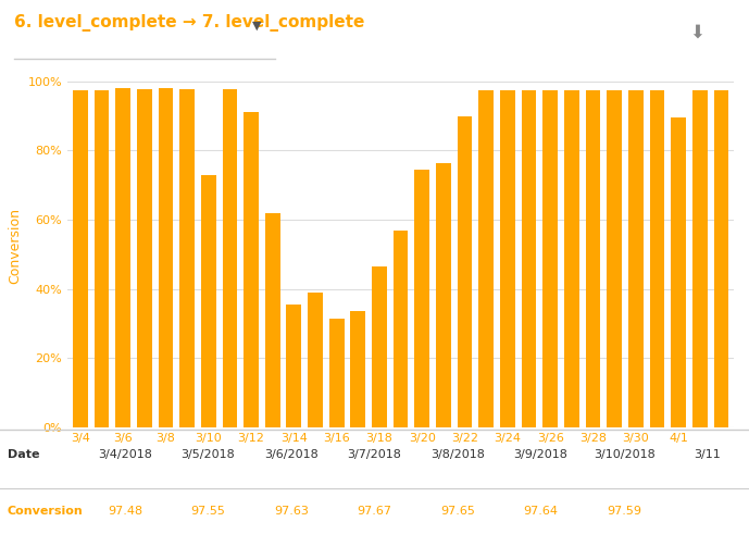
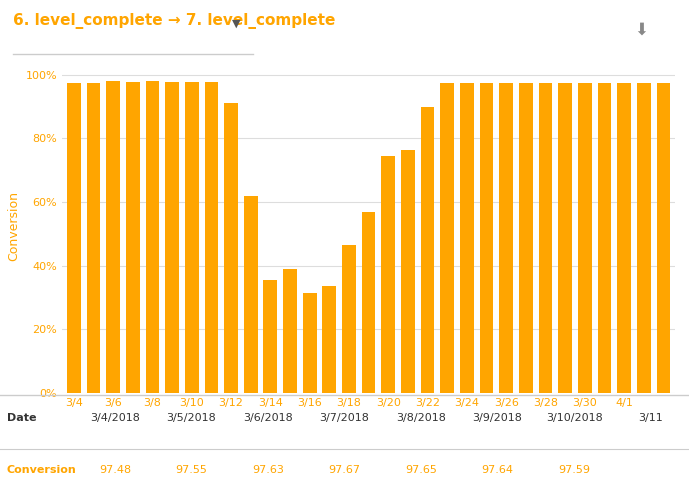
3/10: 73.0% -> 97.8%
4/1: 89.5% -> 97.5%
